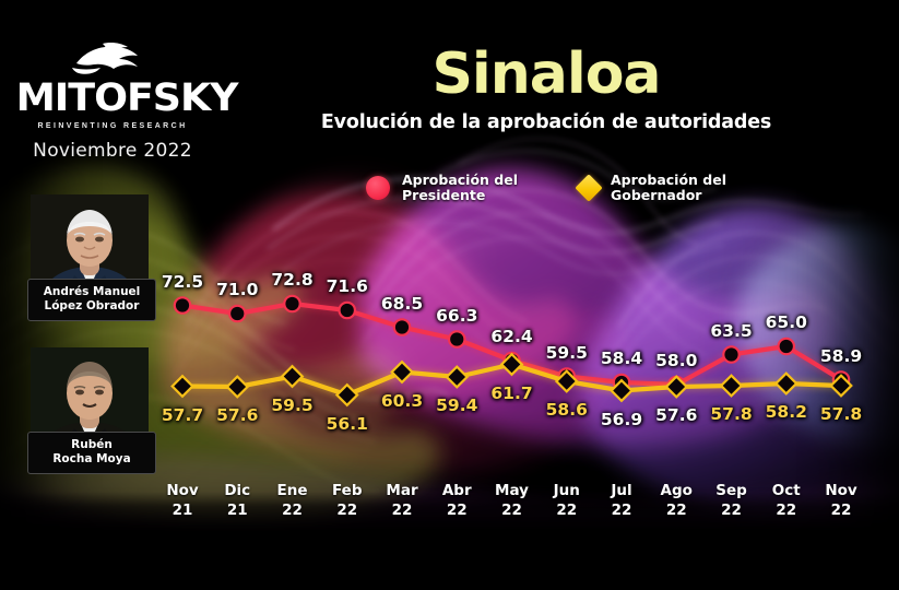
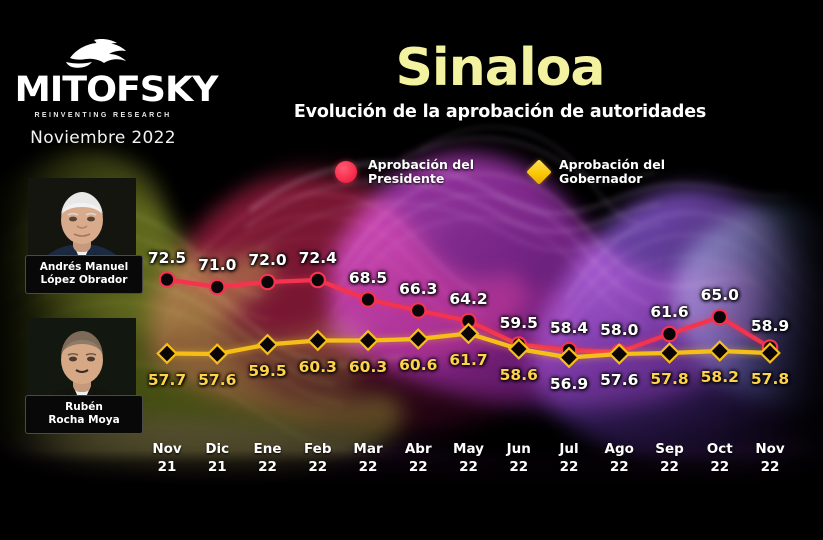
Aprobación del Presidente/Ene 22: 72.8 -> 72.0
Aprobación del Presidente/Feb 22: 71.6 -> 72.4
Aprobación del Gobernador/Feb 22: 56.1 -> 60.3
Aprobación del Gobernador/Abr 22: 59.4 -> 60.6
Aprobación del Presidente/May 22: 62.4 -> 64.2
Aprobación del Presidente/Sep 22: 63.5 -> 61.6
